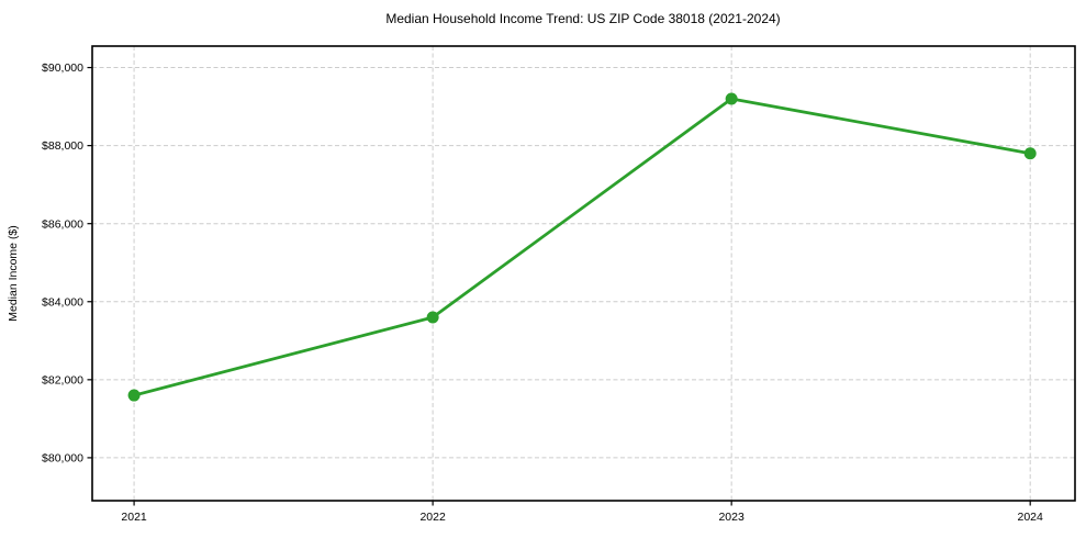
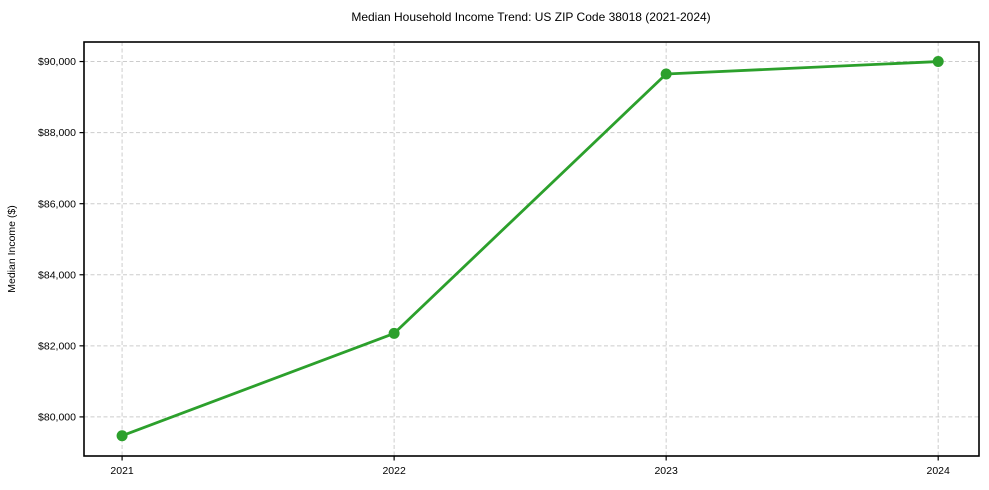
2021: $81600 -> $79500
2022: $83600 -> $82400
2023: $89200 -> $89600
2024: $87800 -> $90000
